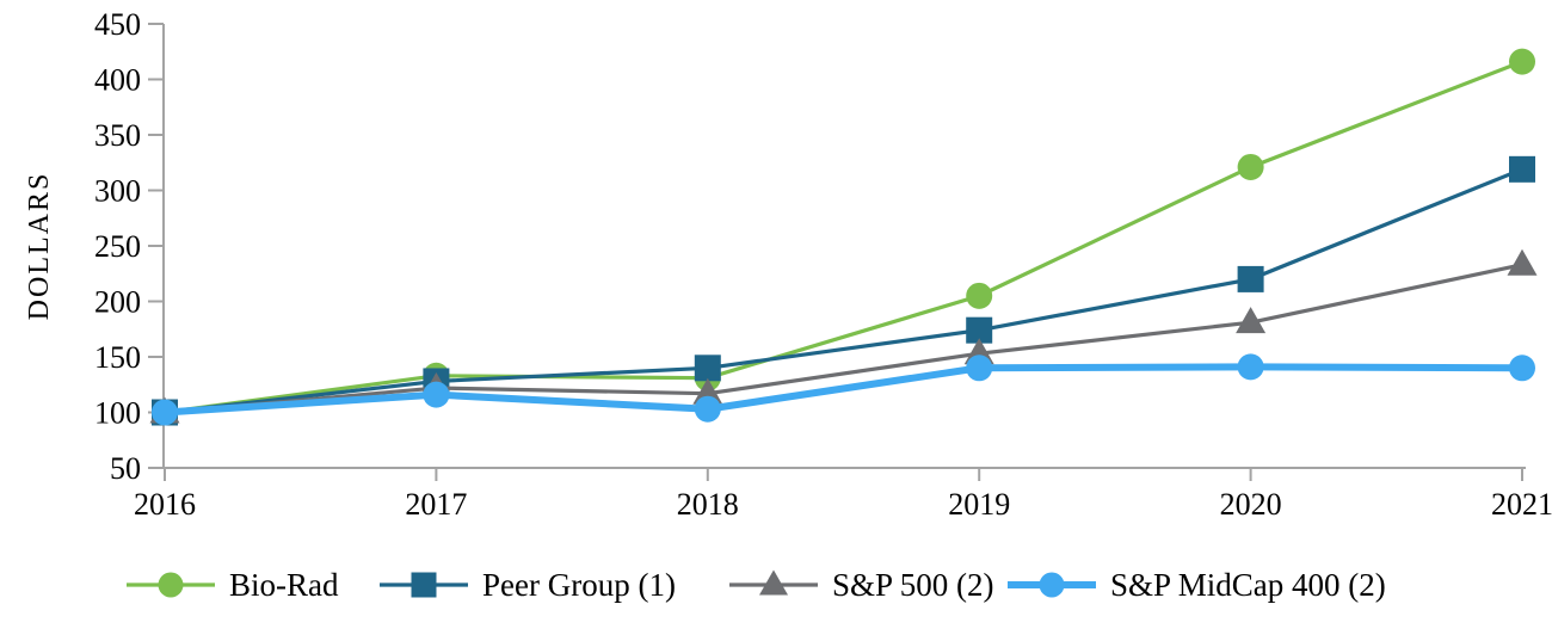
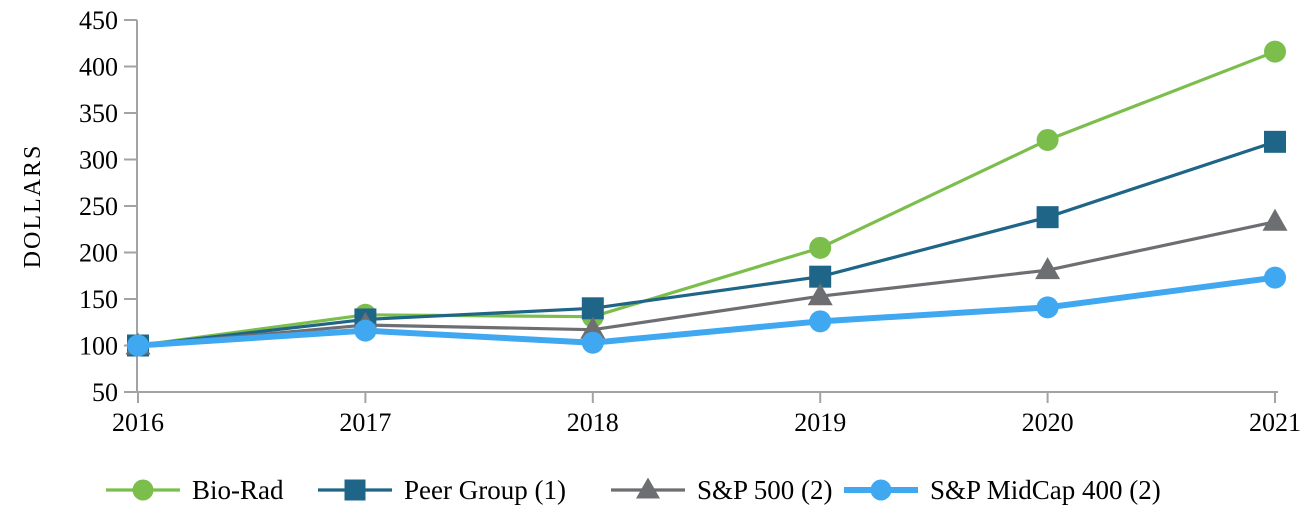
S&P MidCap 400 (2)/2019: 140 -> 130
Peer Group (1)/2020: 220 -> 240
S&P MidCap 400 (2)/2021: 140 -> 170
